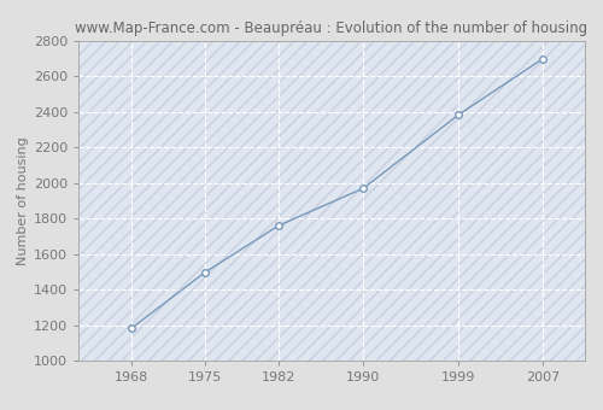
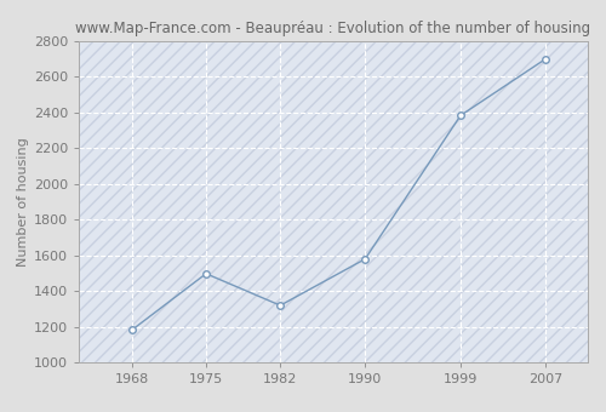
1982: 1760 -> 1320
1990: 1970 -> 1580
